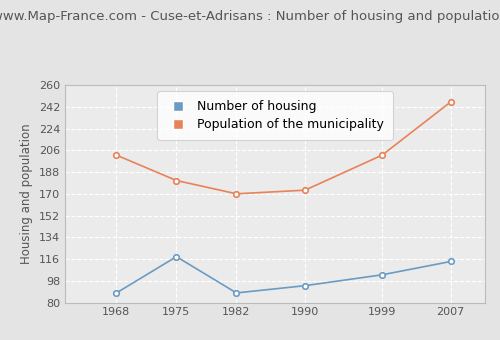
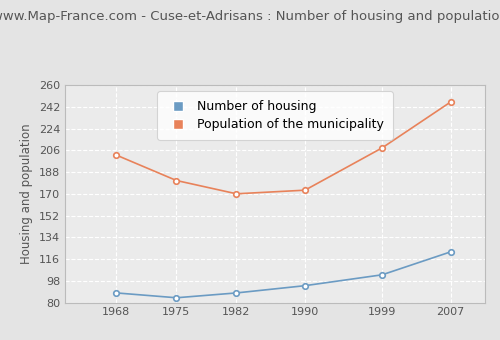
Number of housing/1975: 118 -> 84
Population of the municipality/1999: 202 -> 208
Number of housing/2007: 114 -> 122
